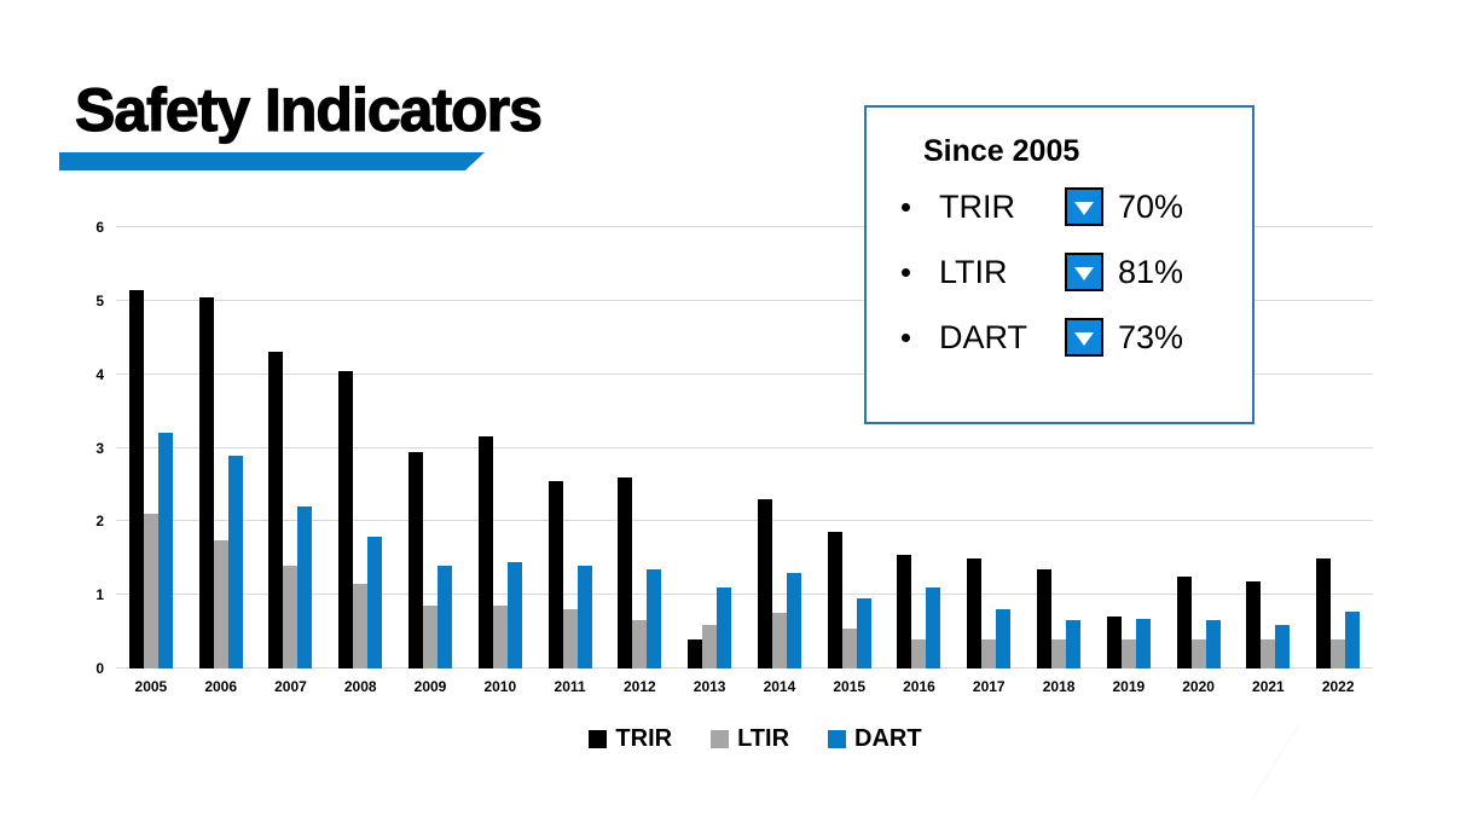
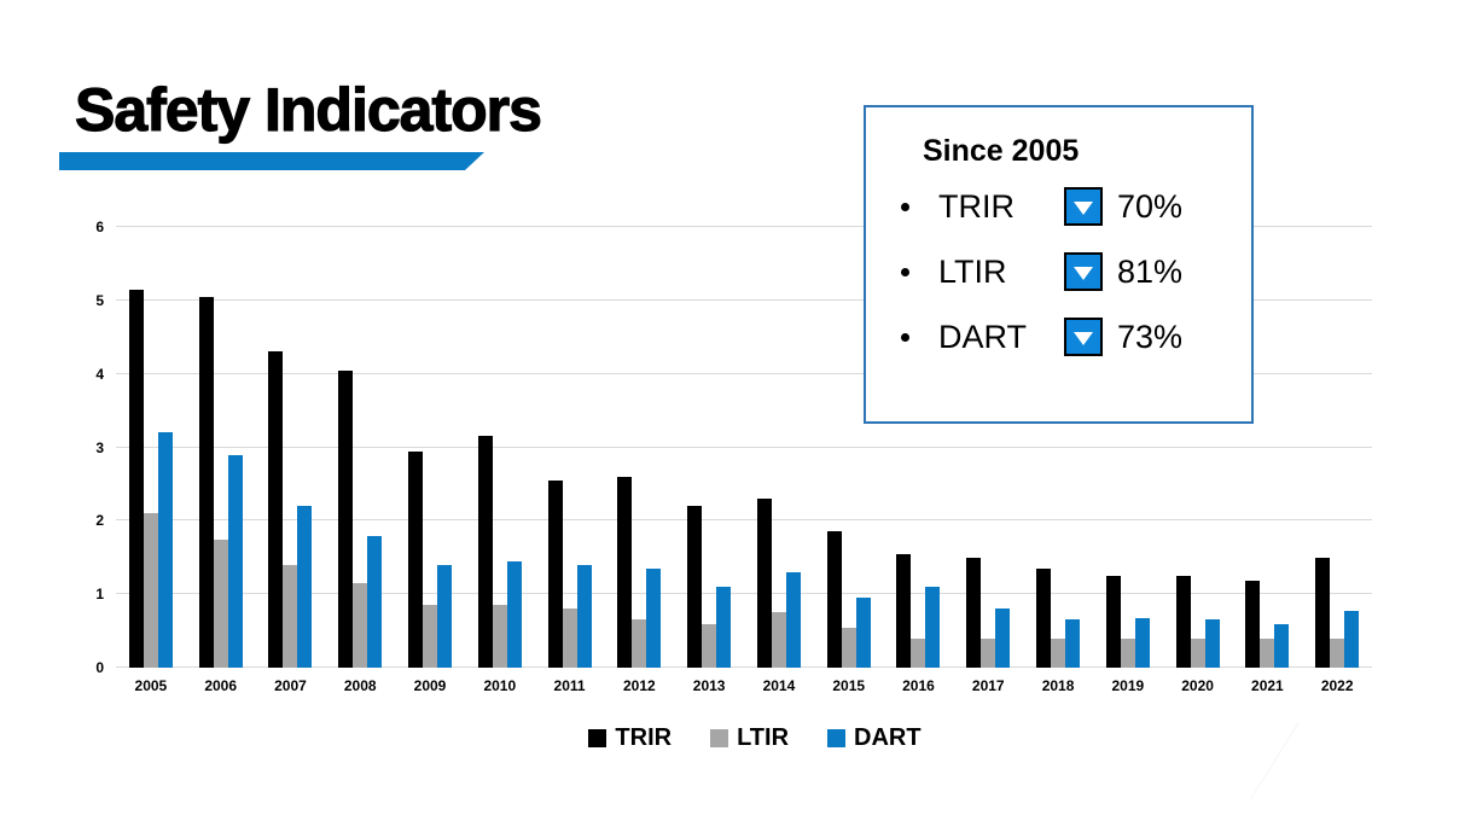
TRIR/2013: 0.4 -> 2.2
TRIR/2019: 0.7 -> 1.2
